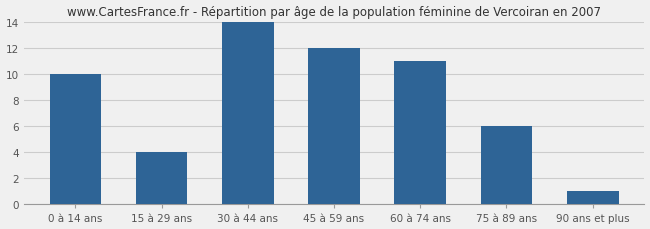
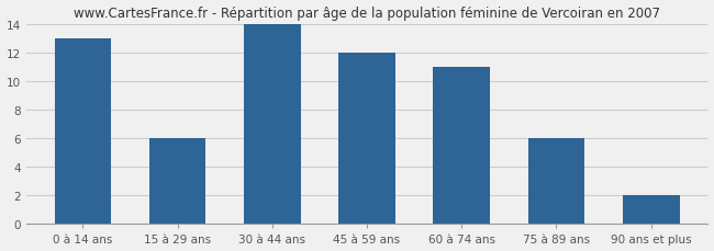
0 à 14 ans: 10 -> 13
15 à 29 ans: 4 -> 6
90 ans et plus: 1 -> 2
